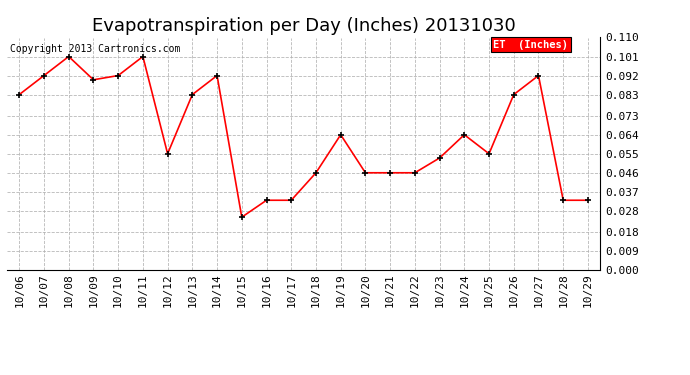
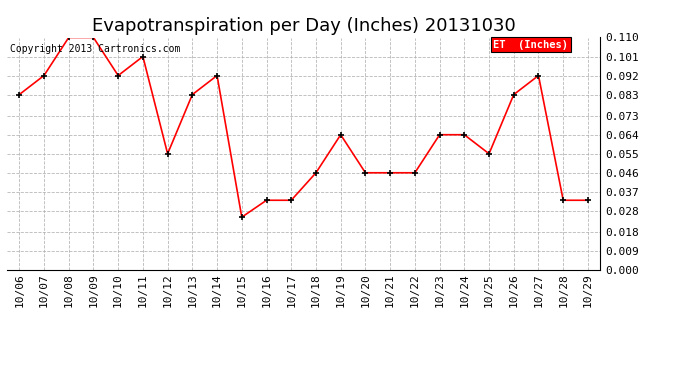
10/08: 0.101 -> 0.110
10/09: 0.090 -> 0.110
10/23: 0.053 -> 0.064
